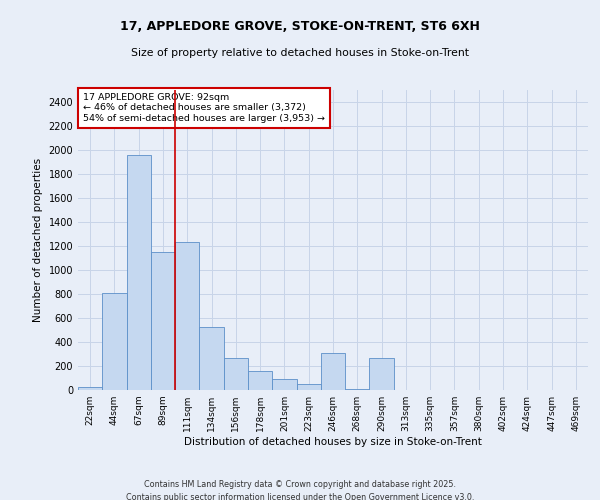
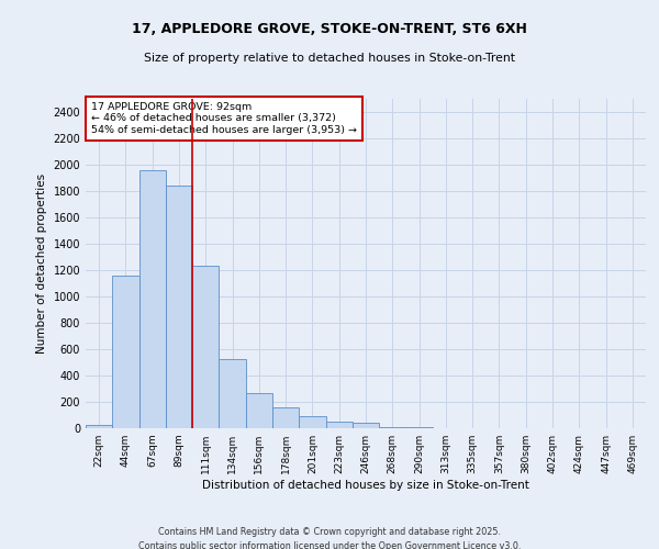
44sqm: 810 -> 1160
89sqm: 1150 -> 1840
246sqm: 310 -> 40
290sqm: 270 -> 0
